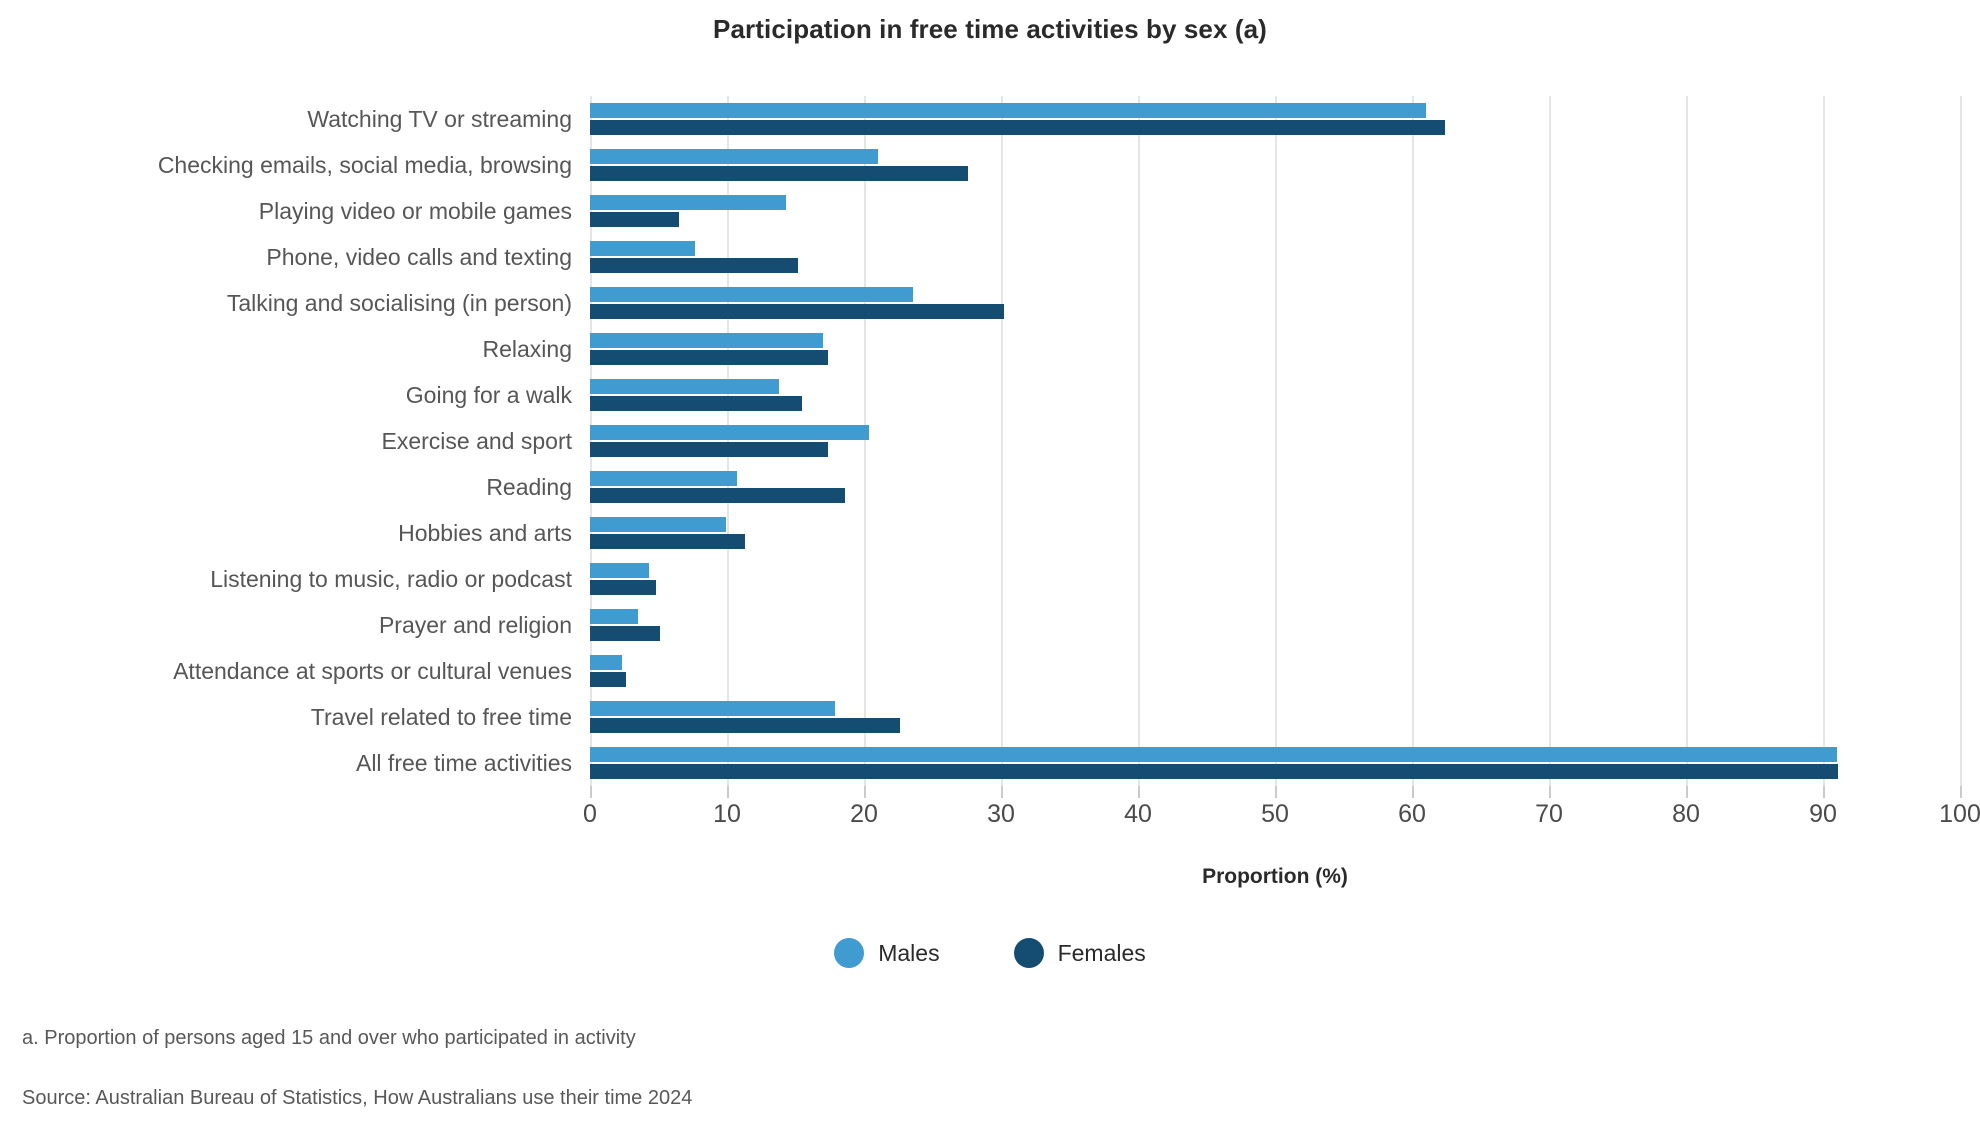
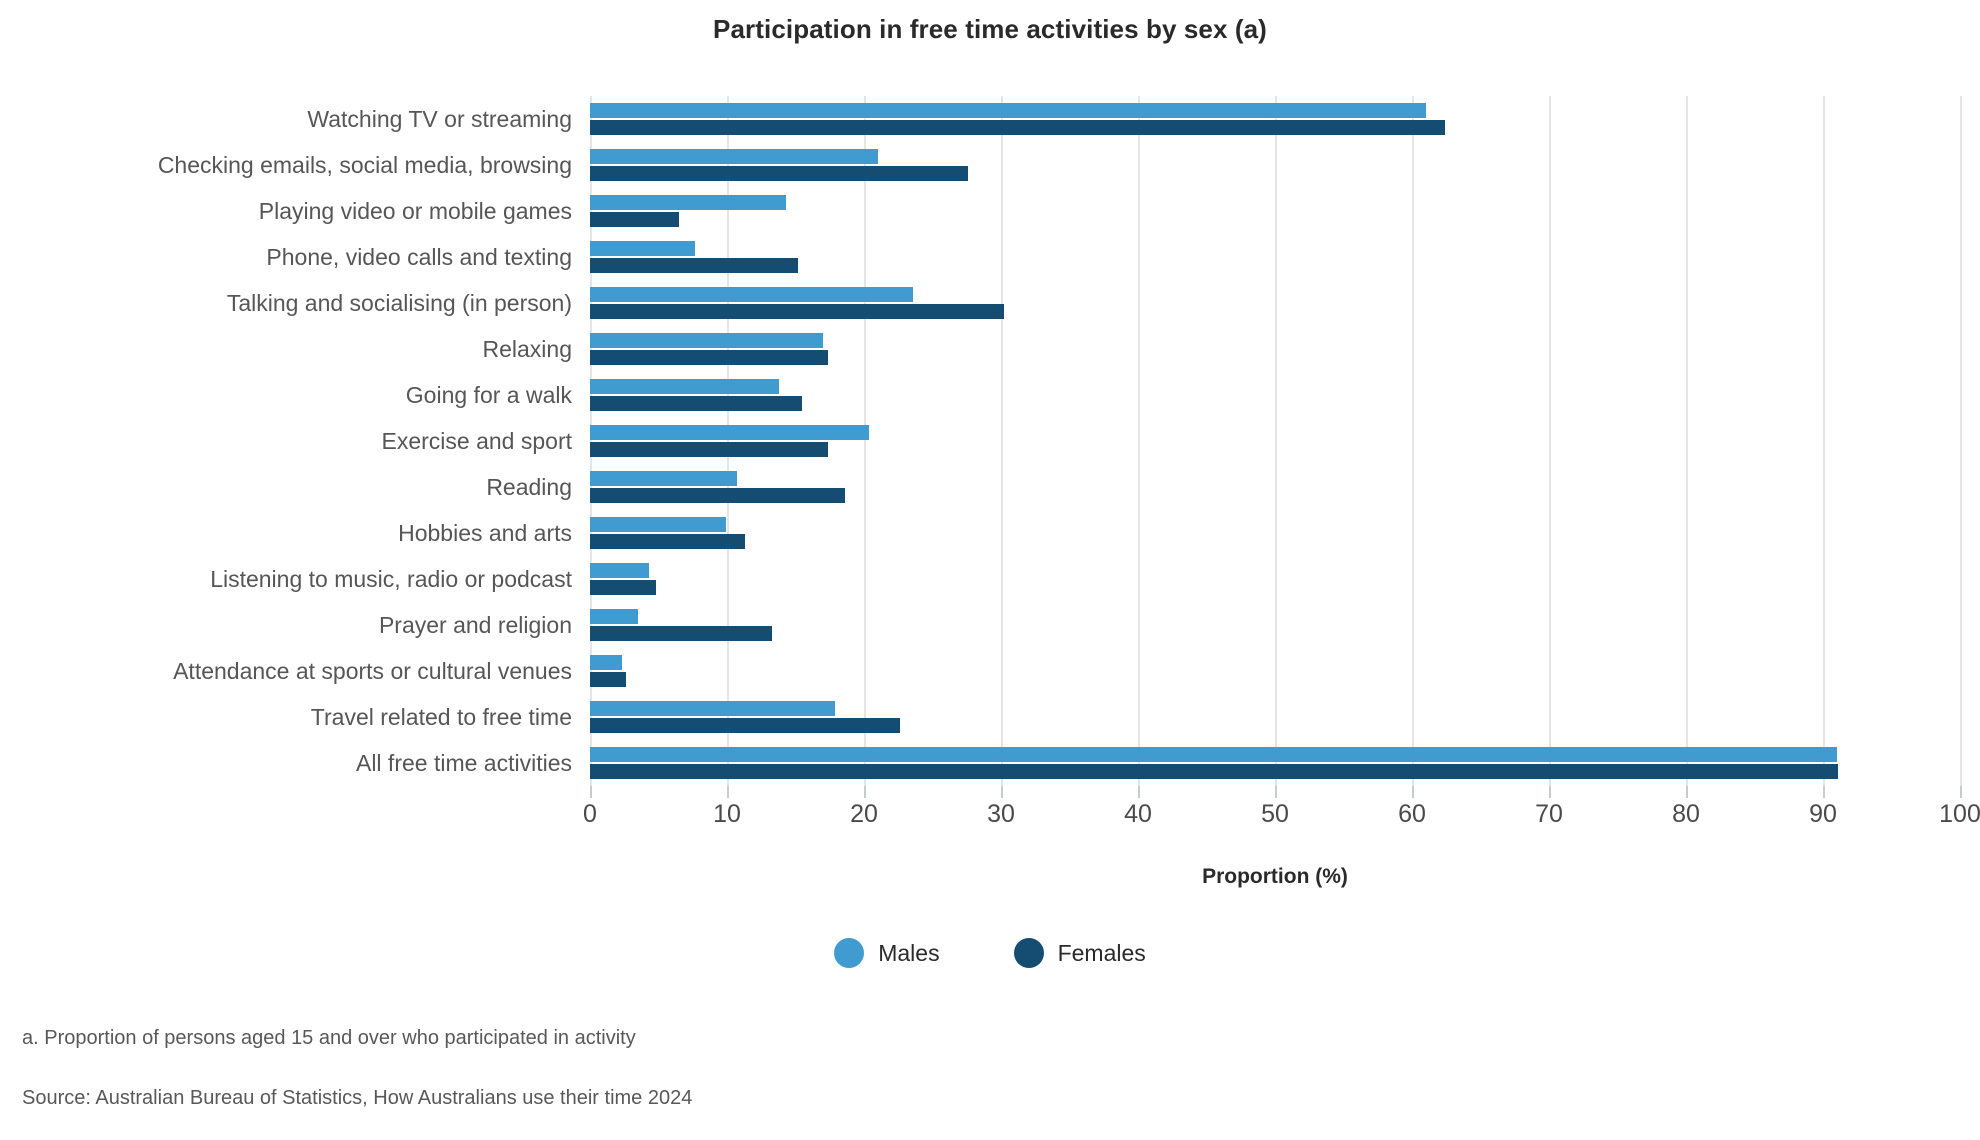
Females/Prayer and religion: 5.1 -> 13.3
